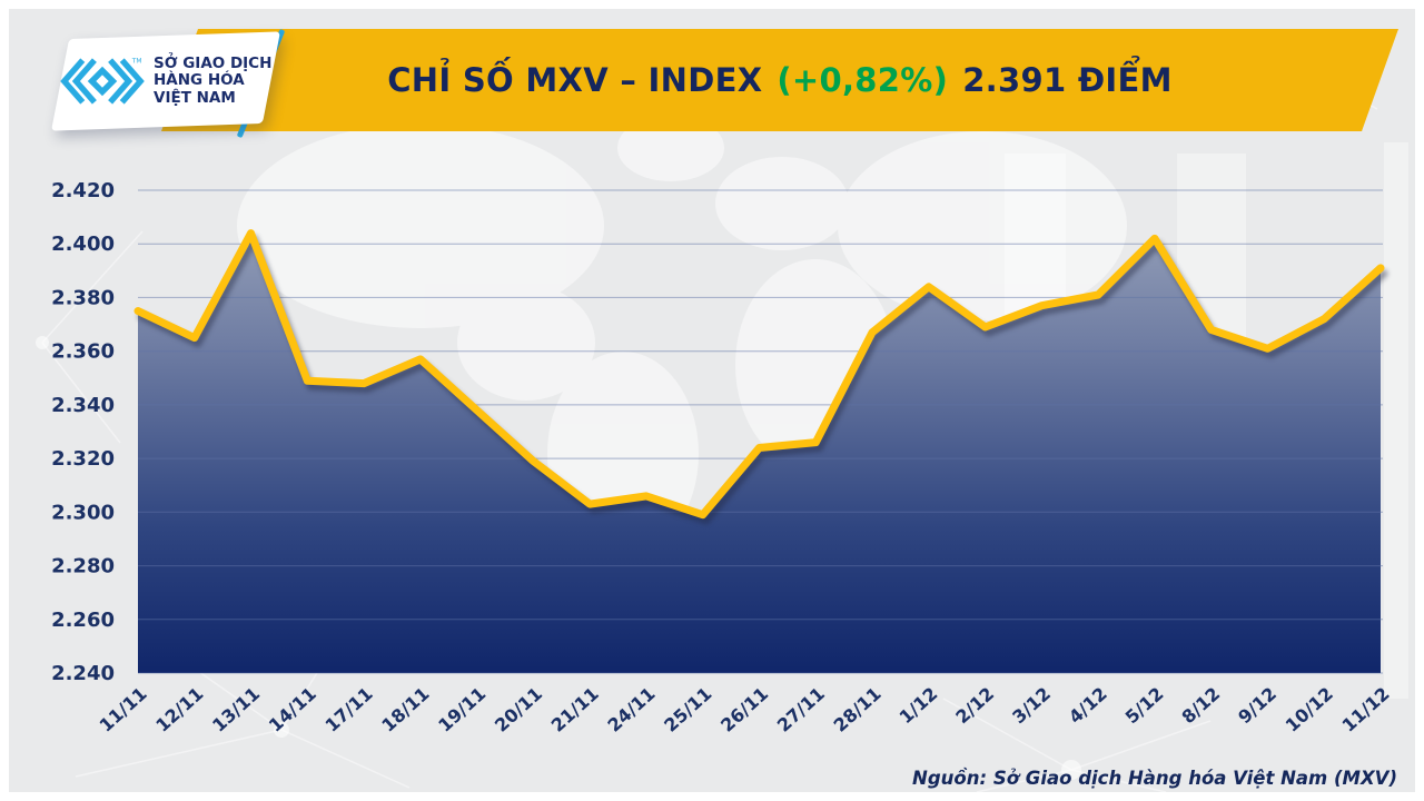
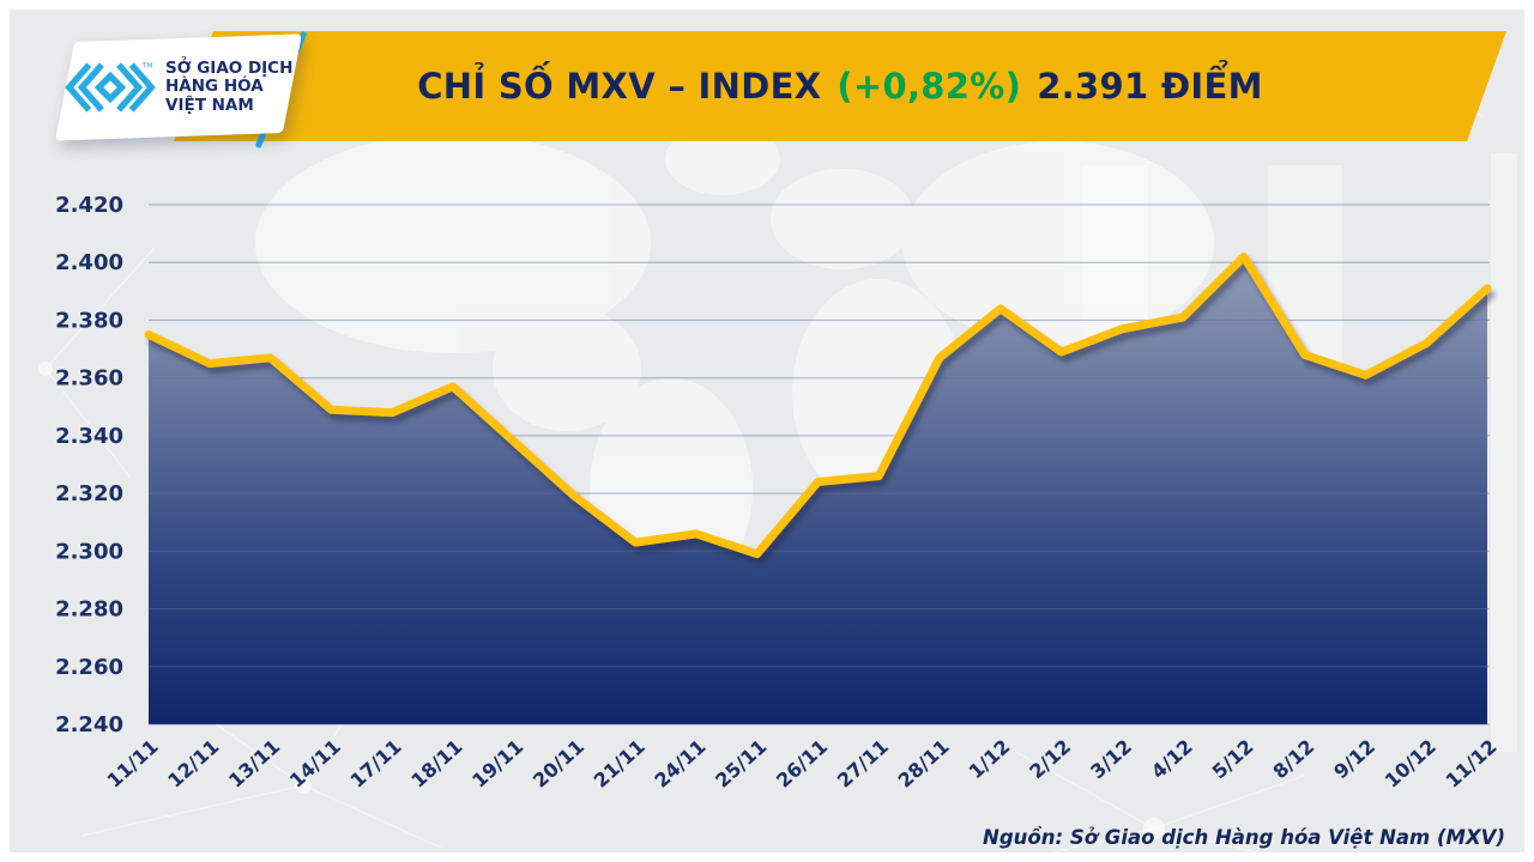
13/11: 2404 -> 2367
